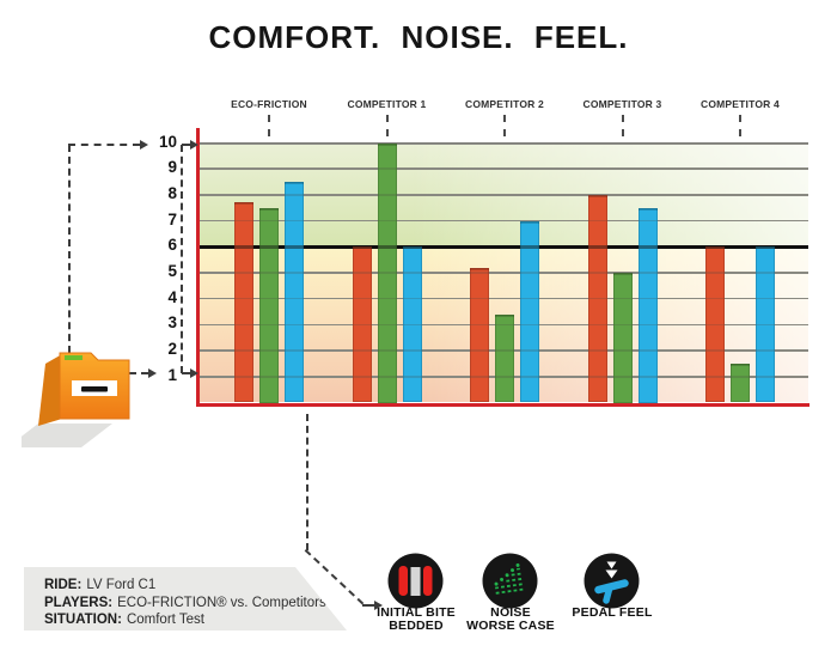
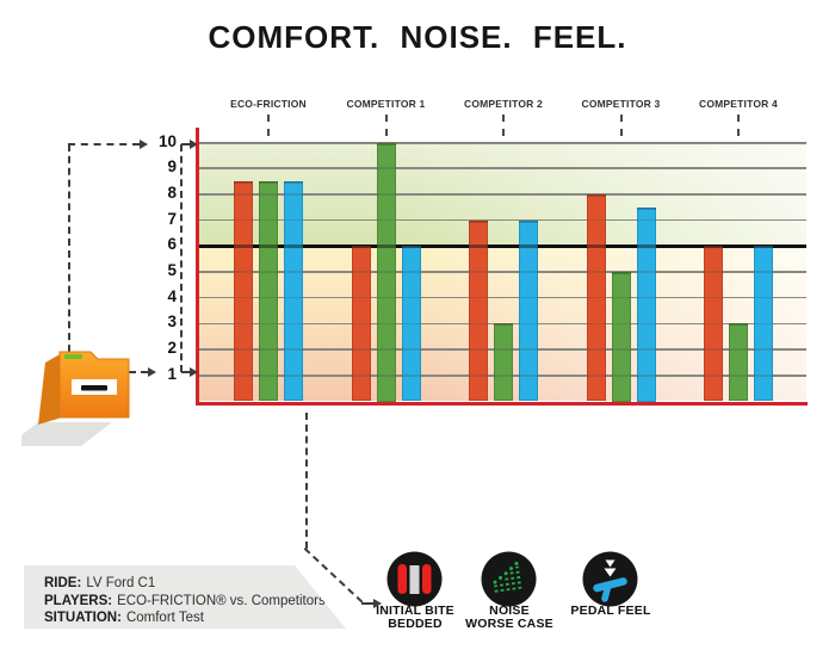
INITIAL BITE BEDDED/ECO-FRICTION: 7.7 -> 8.5
NOISE WORSE CASE/ECO-FRICTION: 7.5 -> 8.5
INITIAL BITE BEDDED/COMPETITOR 2: 5.2 -> 7.0
NOISE WORSE CASE/COMPETITOR 2: 3.4 -> 3.0
NOISE WORSE CASE/COMPETITOR 4: 1.5 -> 3.0
